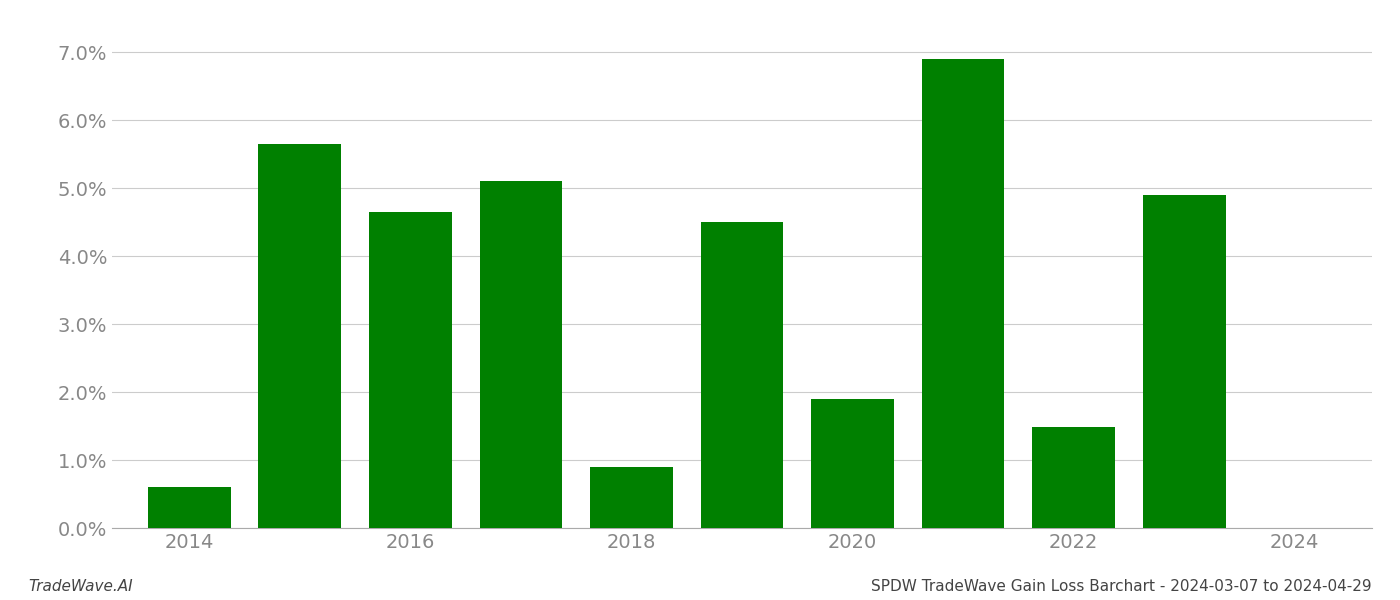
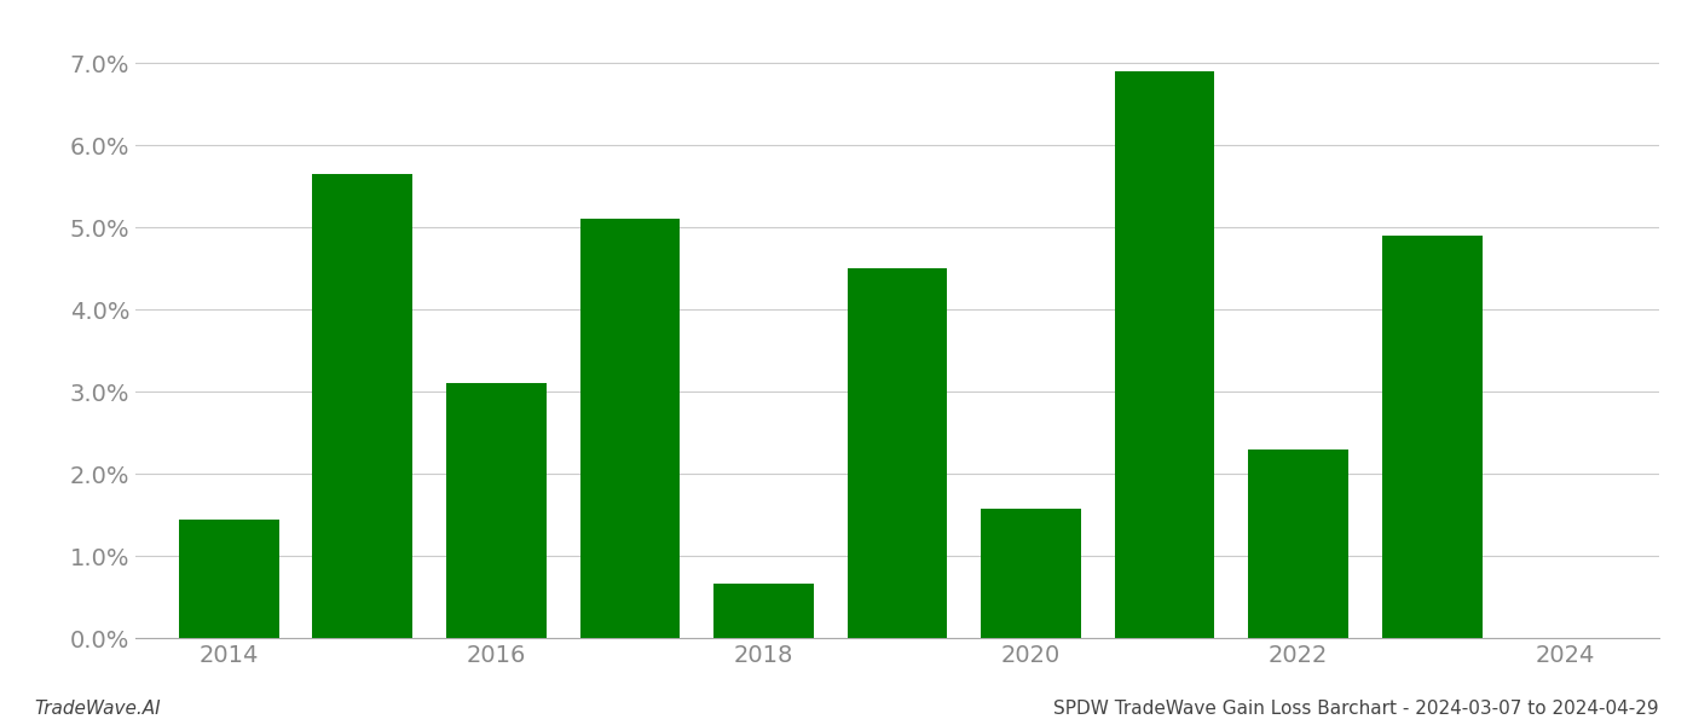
2014: 0.60% -> 1.44%
2016: 4.65% -> 3.10%
2018: 0.90% -> 0.66%
2020: 1.90% -> 1.58%
2022: 1.48% -> 2.30%
